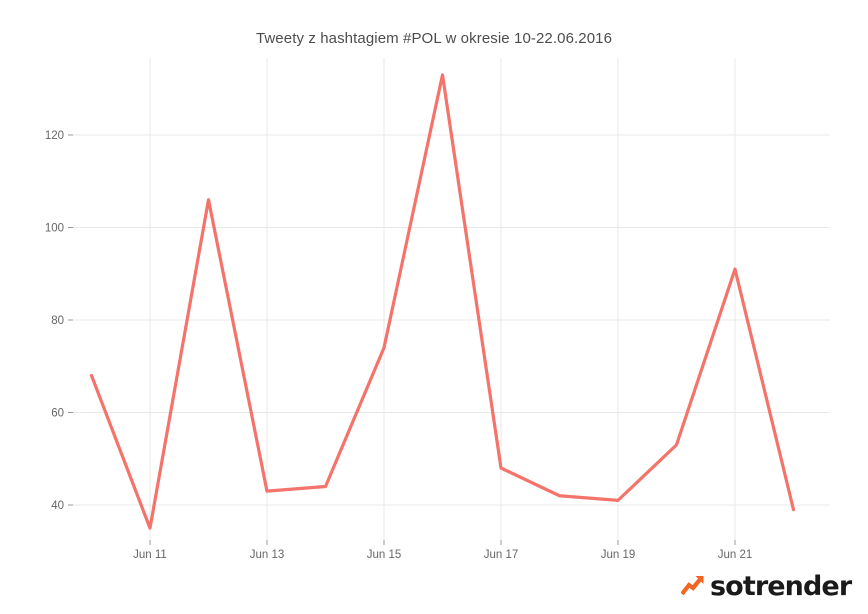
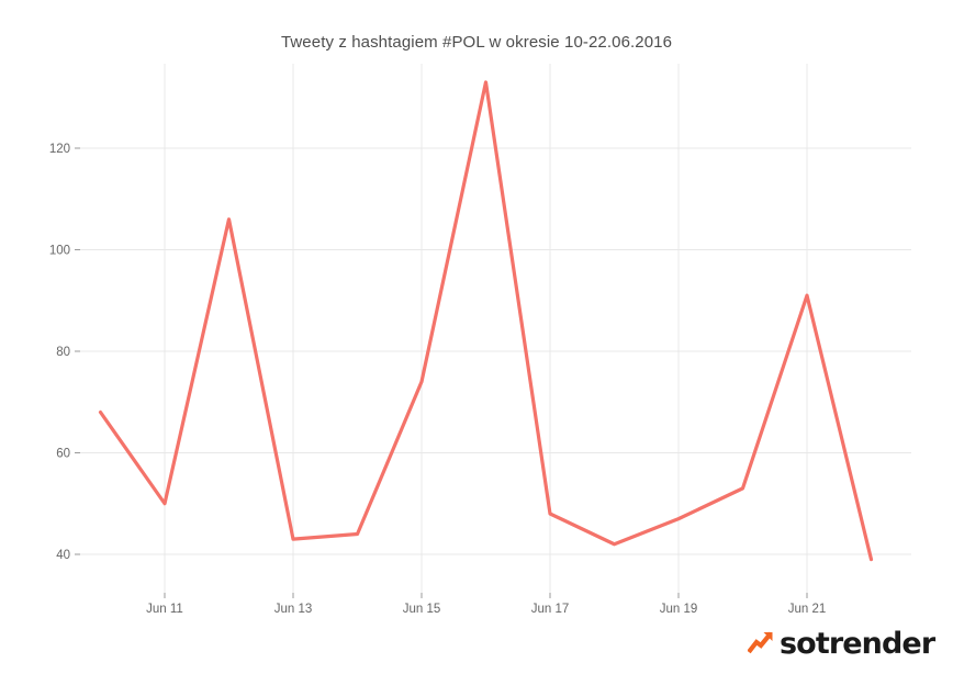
Jun 11: 35 -> 50
Jun 19: 41 -> 47
